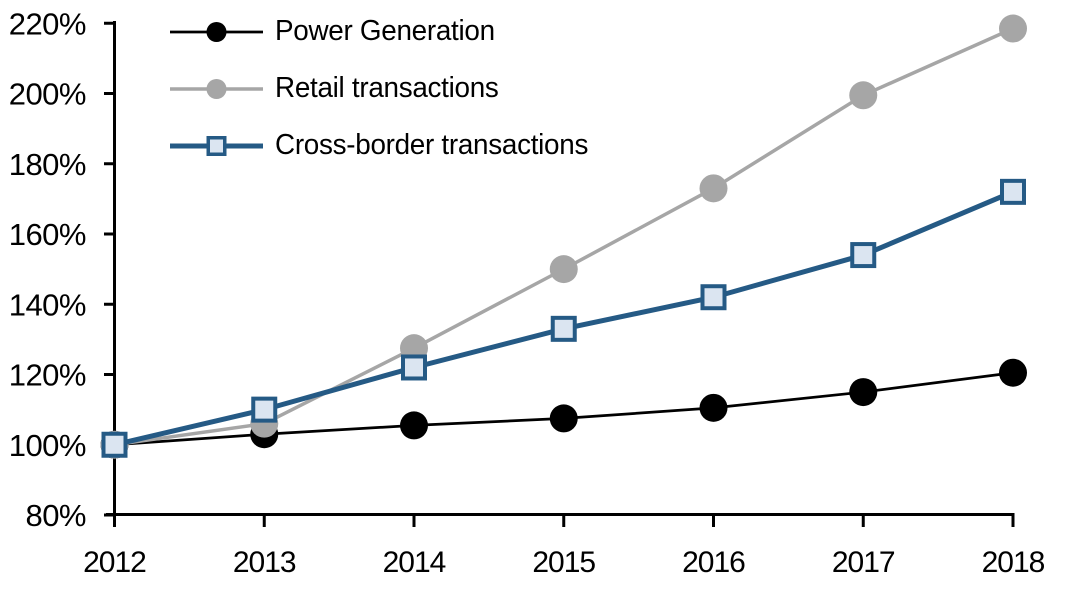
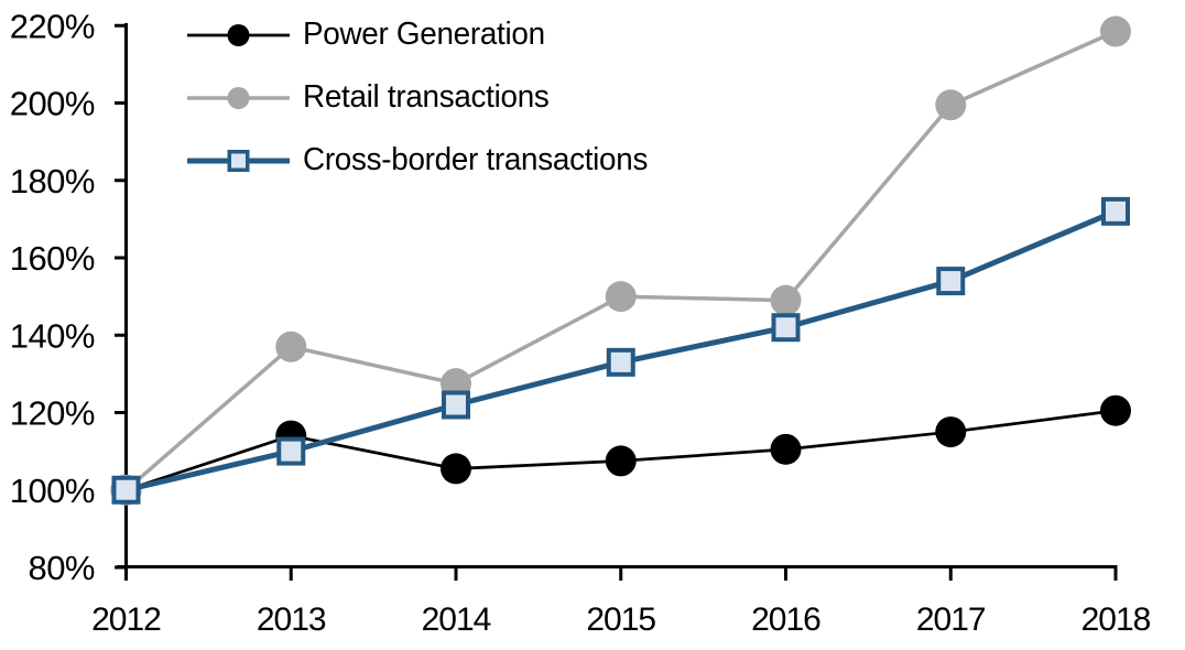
Power Generation/2013: 103% -> 114%
Retail transactions/2013: 106% -> 137%
Retail transactions/2016: 173% -> 149%
